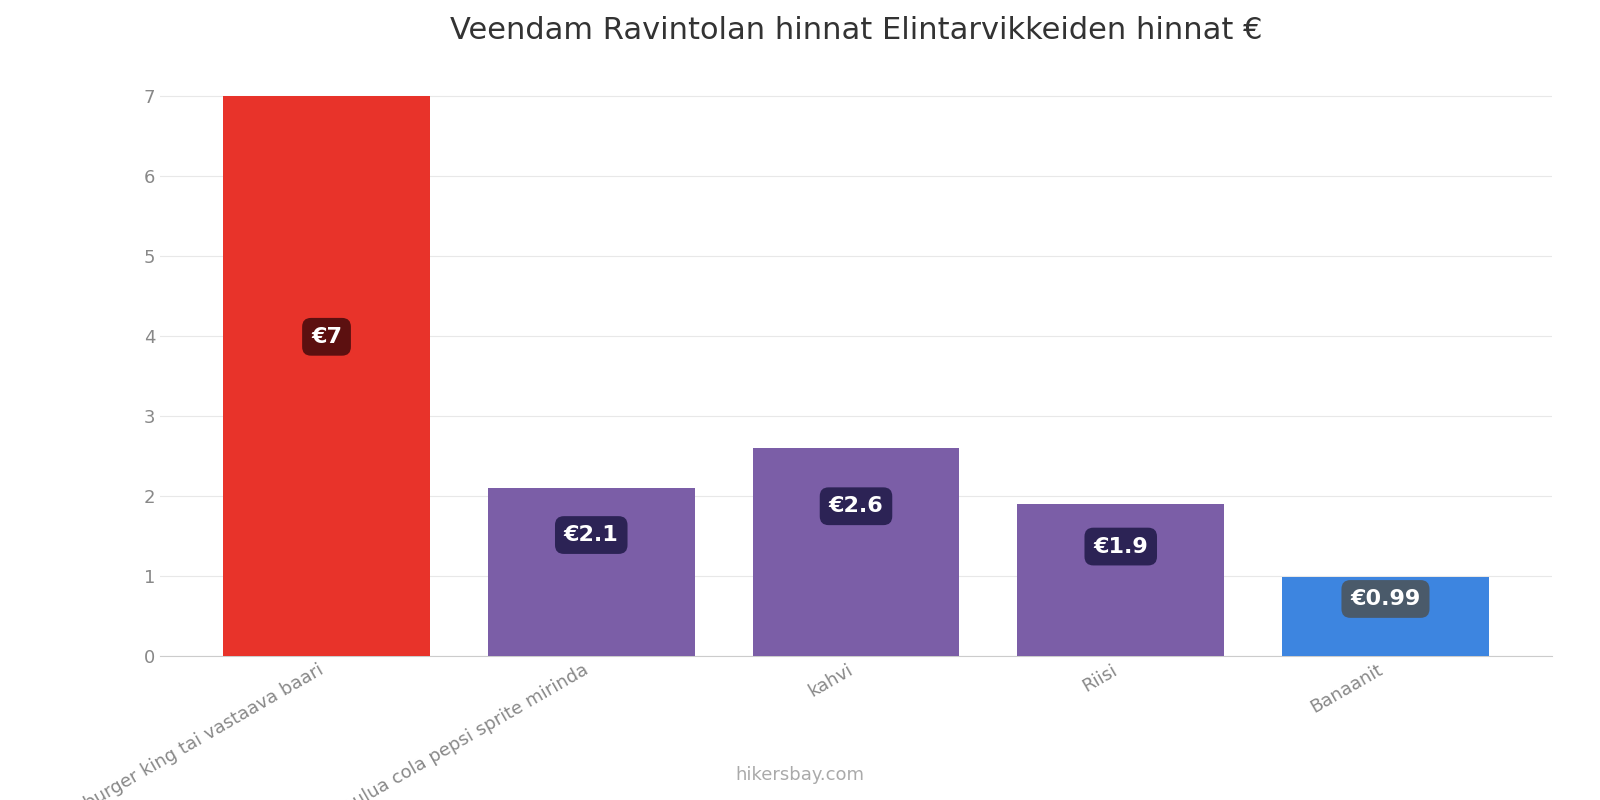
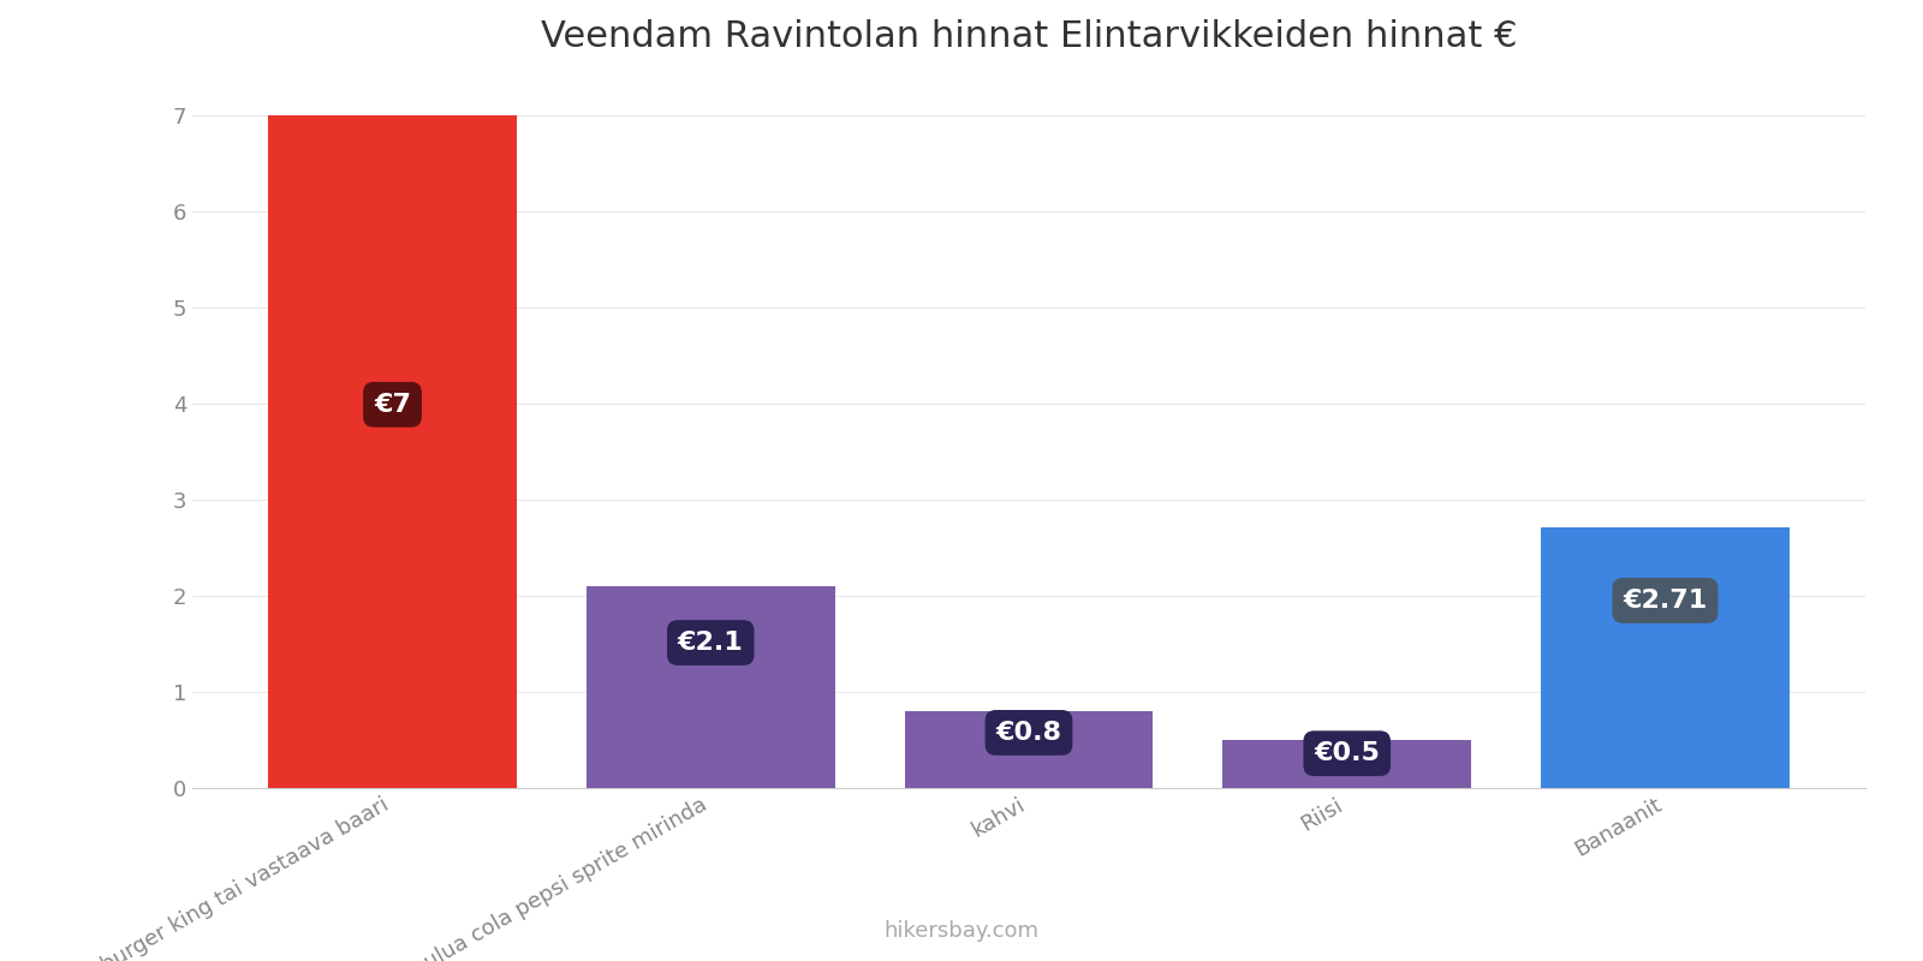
kahvi: €2.6 -> €0.8
Riisi: €1.9 -> €0.5
Banaanit: €0.99 -> €2.71
